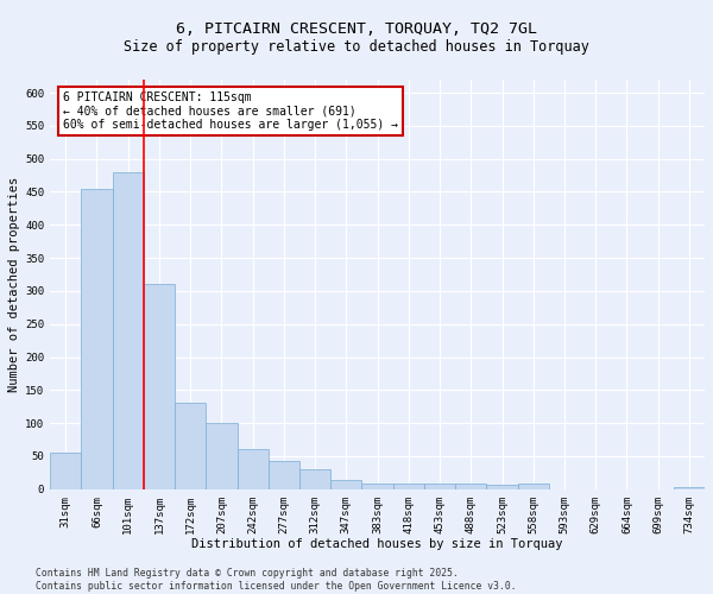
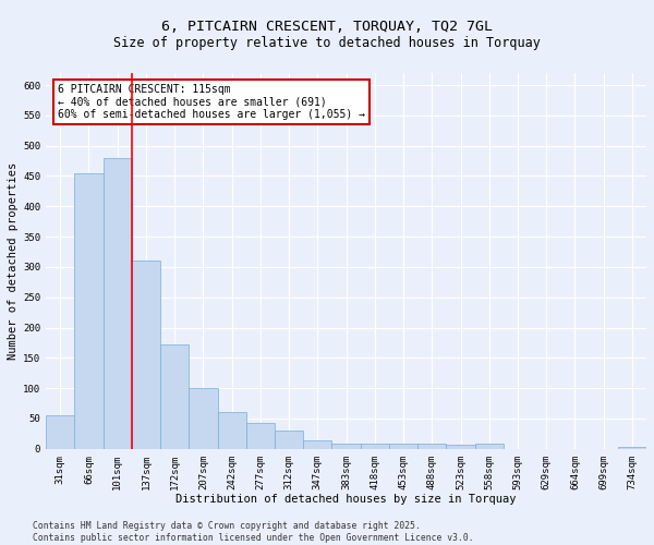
172sqm: 130 -> 173
